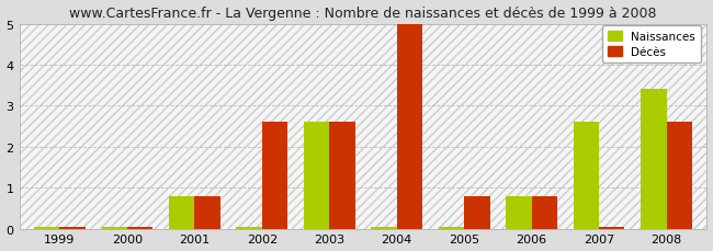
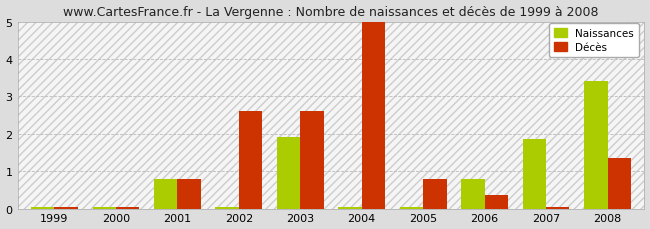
Naissances/2003: 2.60 -> 1.90
Décès/2006: 0.80 -> 0.35
Naissances/2007: 2.60 -> 1.85
Décès/2008: 2.60 -> 1.35
